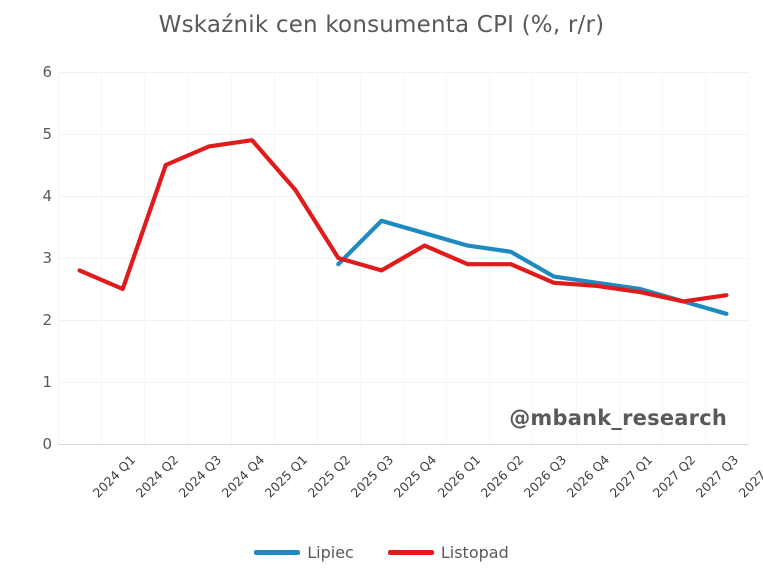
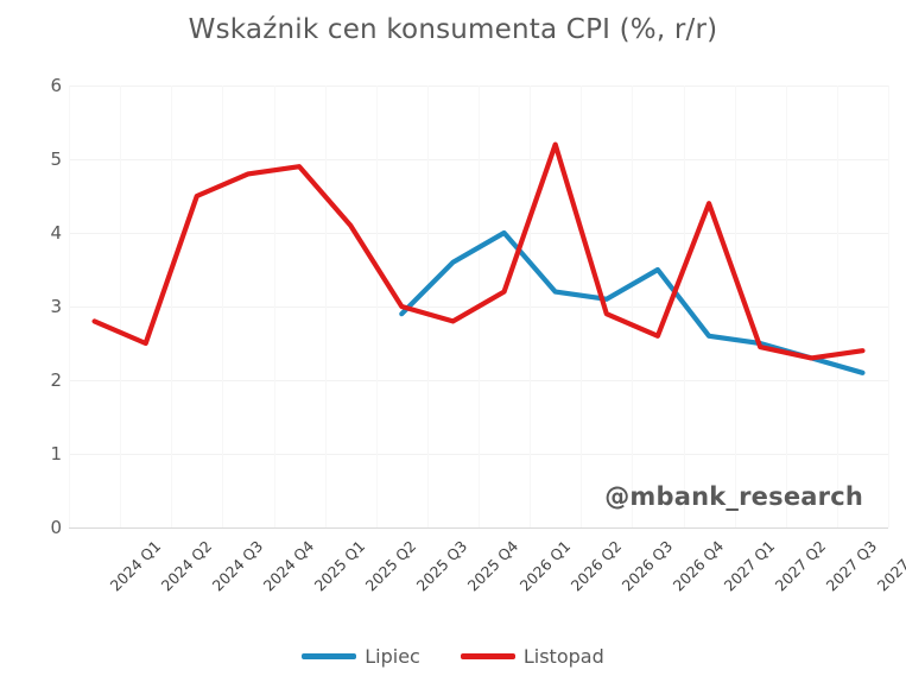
Lipiec/2026 Q1: 3.4 -> 4.0
Listopad/2026 Q2: 2.9 -> 5.2
Lipiec/2026 Q4: 2.7 -> 3.5
Listopad/2027 Q1: 2.5 -> 4.4
